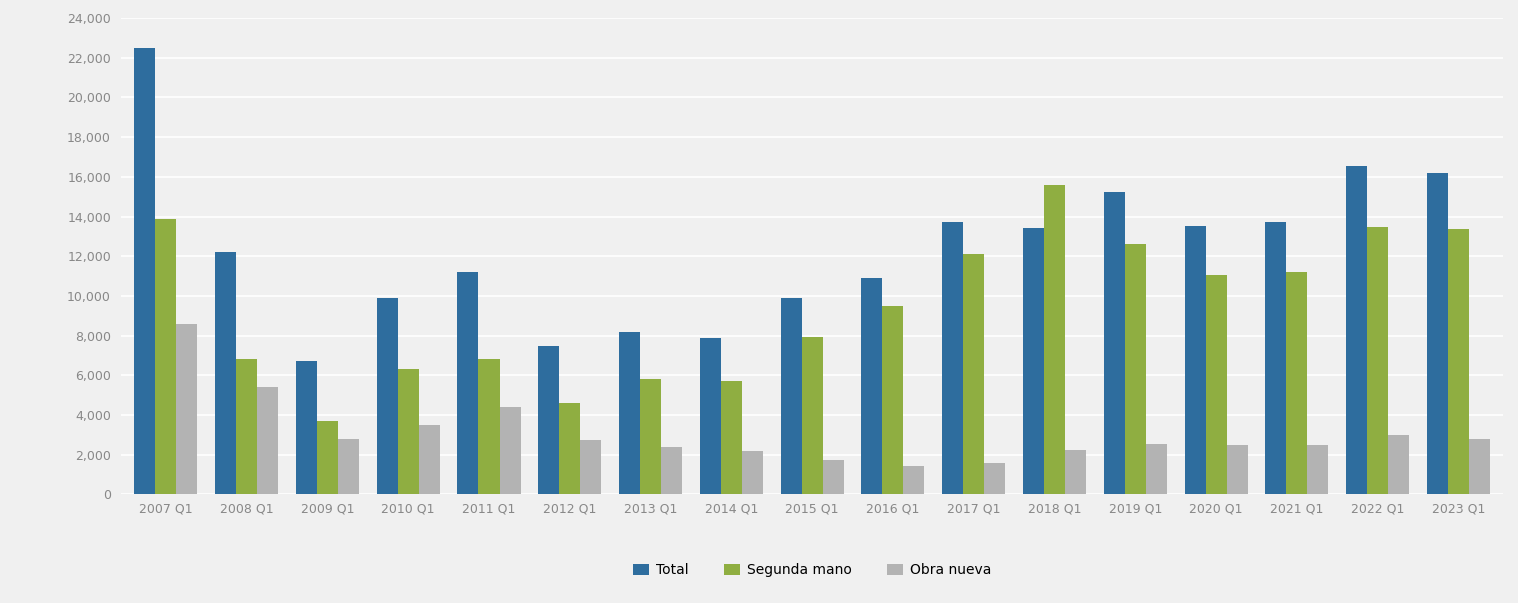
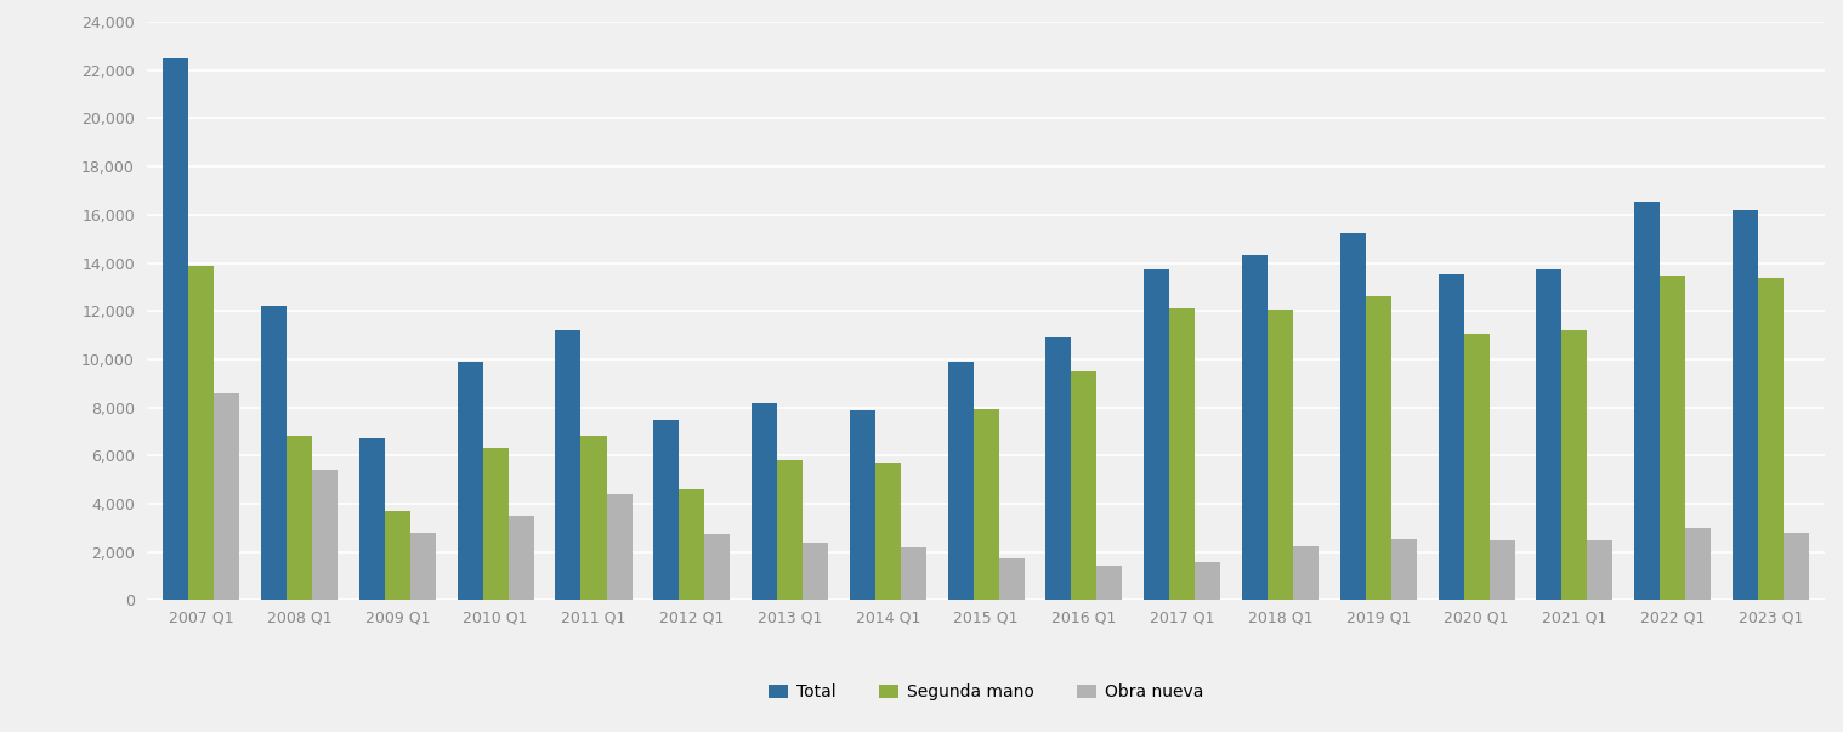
Total/2018 Q1: 13,400 -> 14,400
Segunda mano/2018 Q1: 15,600 -> 12,000
